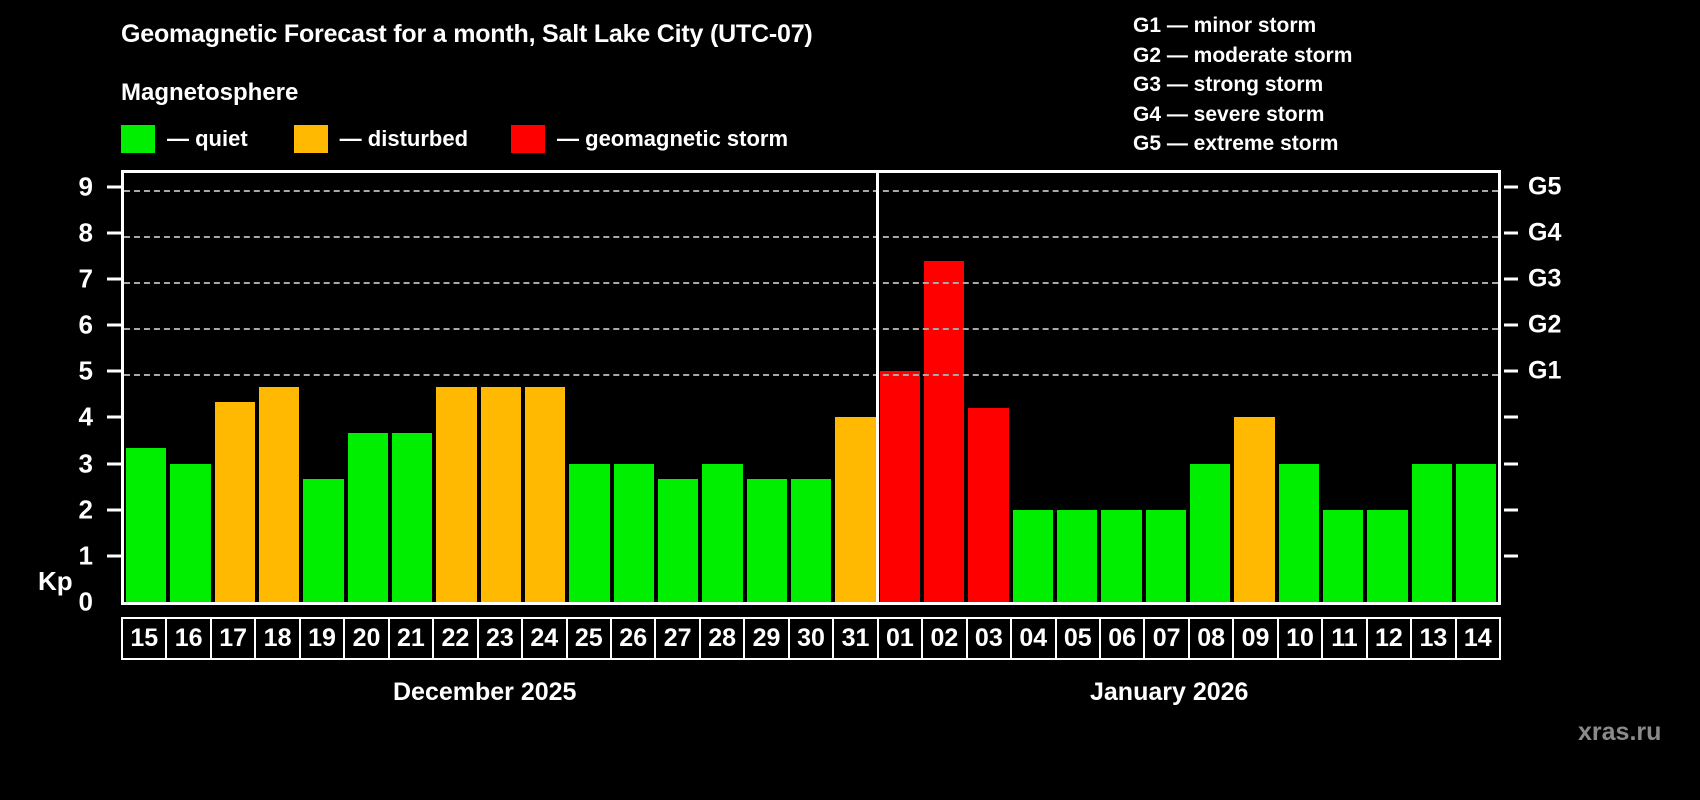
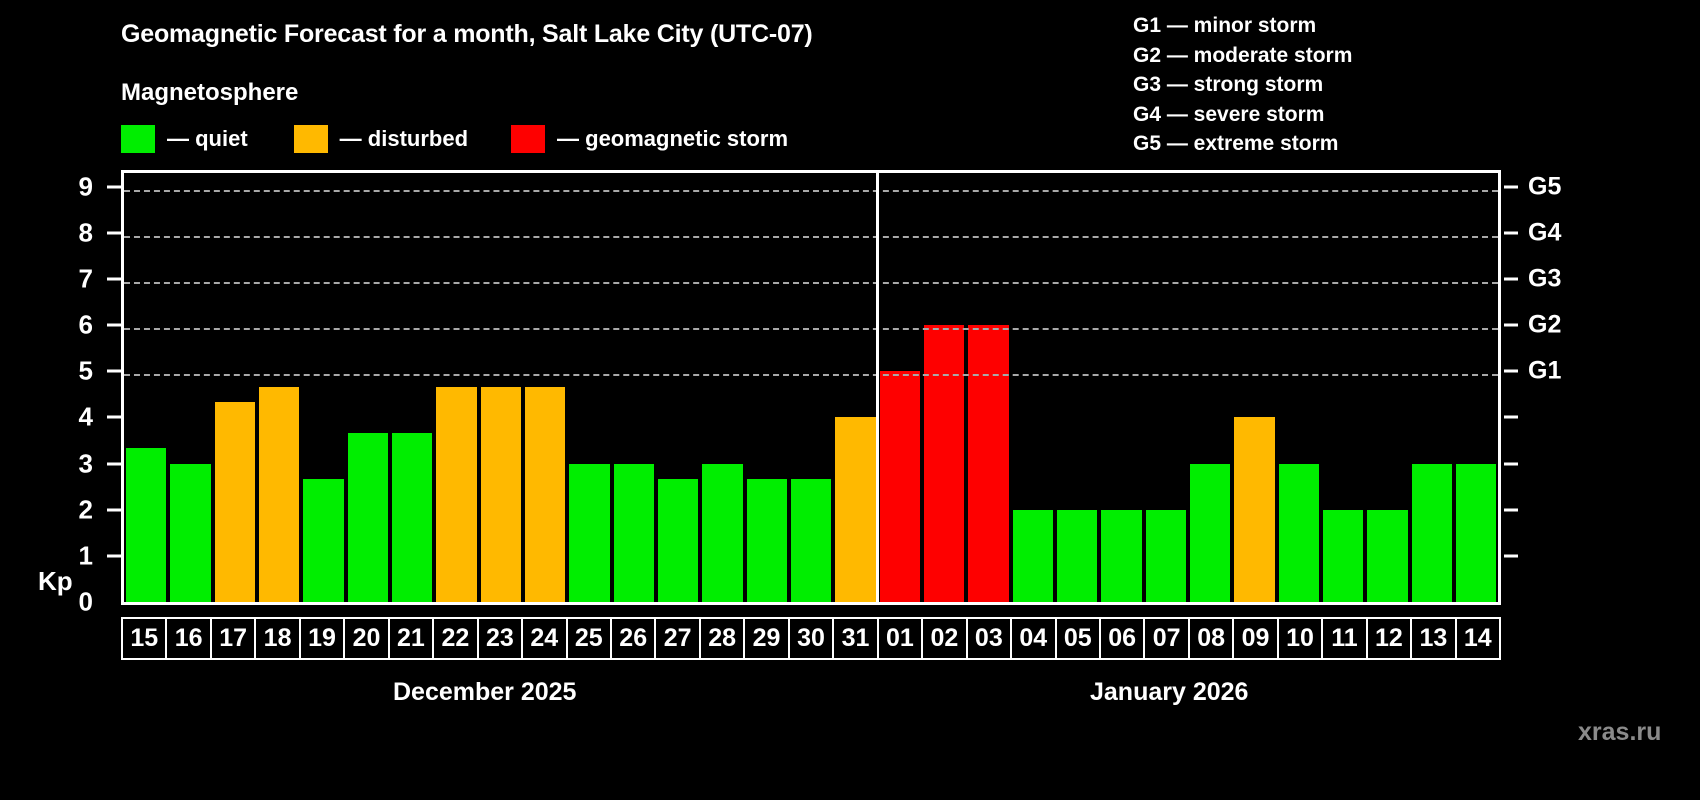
02: 7.4 -> 6.0
03: 4.2 -> 6.0
